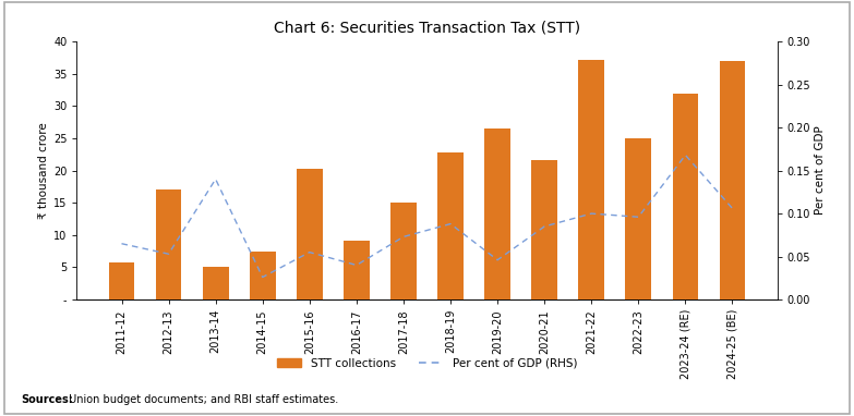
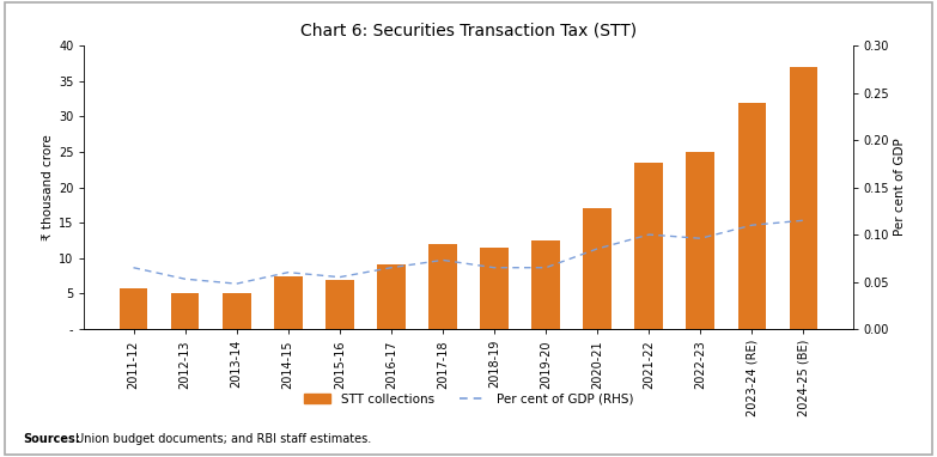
STT collections/2012-13: 17.0 -> 5.0
Per cent of GDP (RHS)/2013-14: 0.140 -> 0.048
Per cent of GDP (RHS)/2014-15: 0.026 -> 0.060
STT collections/2015-16: 20.2 -> 7.0
Per cent of GDP (RHS)/2016-17: 0.040 -> 0.065
STT collections/2017-18: 15.0 -> 12.0
STT collections/2018-19: 22.8 -> 11.5
Per cent of GDP (RHS)/2018-19: 0.088 -> 0.065
STT collections/2019-20: 26.6 -> 12.5
Per cent of GDP (RHS)/2019-20: 0.046 -> 0.065
STT collections/2020-21: 21.6 -> 17.0
STT collections/2021-22: 37.2 -> 23.5
Per cent of GDP (RHS)/2023-24 (RE): 0.168 -> 0.110
Per cent of GDP (RHS)/2024-25 (BE): 0.106 -> 0.115
